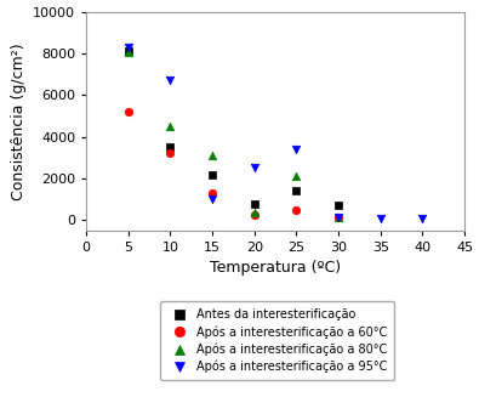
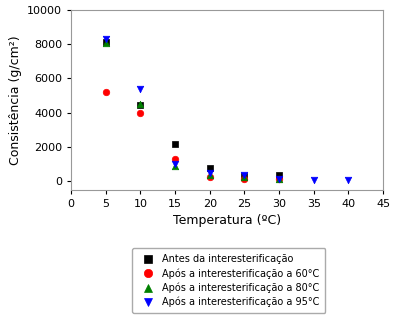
Antes da interesterificação/10: 3500 -> 4400
Após a interesterificação a 60°C/10: 3200 -> 4000
Após a interesterificação a 95°C/10: 6700 -> 5400
Após a interesterificação a 80°C/15: 3100 -> 900
Após a interesterificação a 95°C/20: 2500 -> 500
Antes da interesterificação/25: 1400 -> 300
Após a interesterificação a 60°C/25: 500 -> 100
Após a interesterificação a 80°C/25: 2100 -> 200
Após a interesterificação a 95°C/25: 3400 -> 300
Antes da interesterificação/30: 700 -> 400
